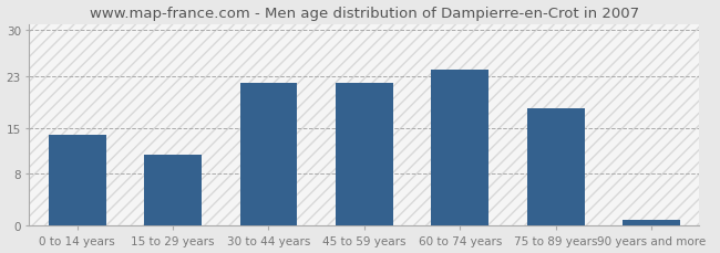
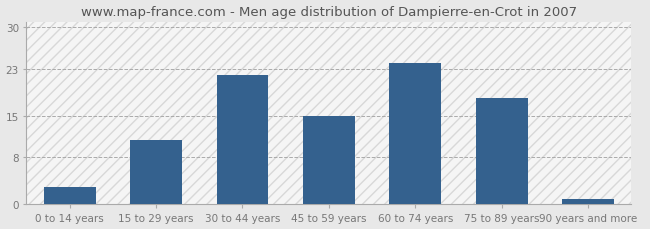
0 to 14 years: 14 -> 3
45 to 59 years: 22 -> 15
